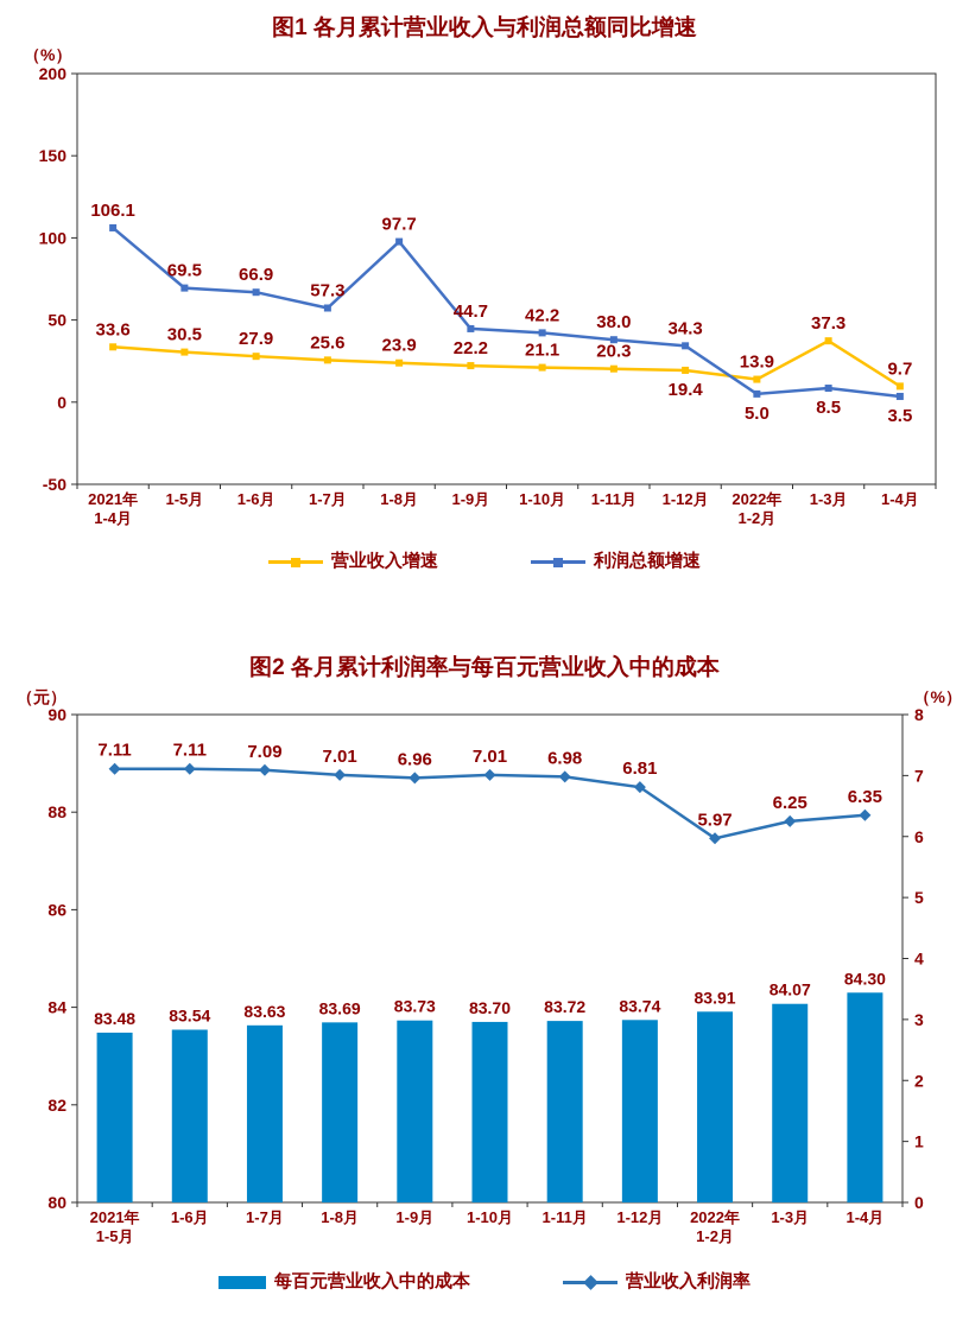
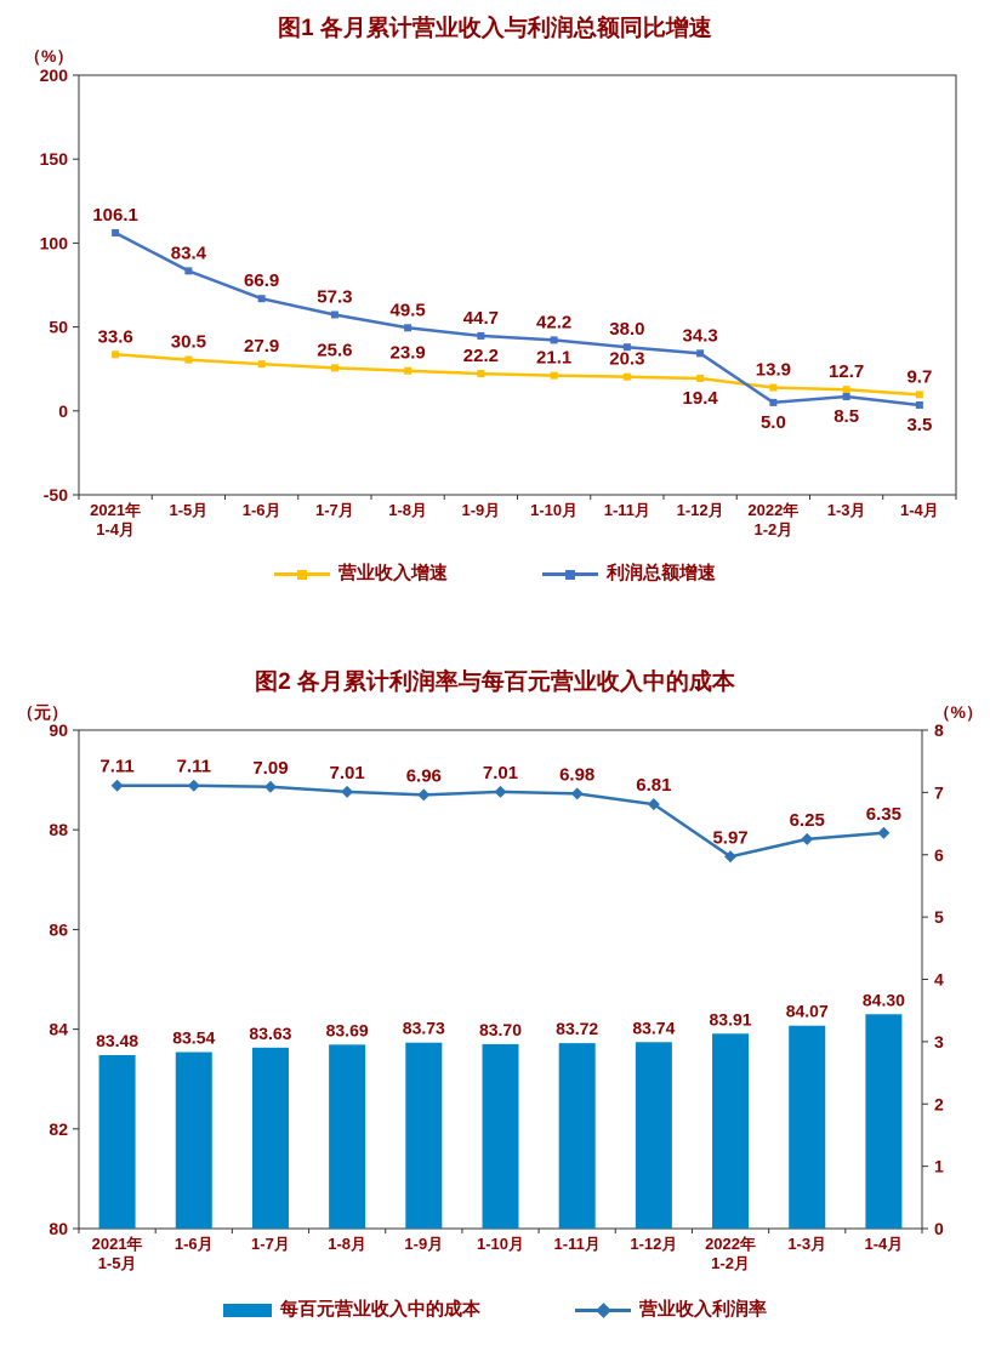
图1 各月累计营业收入与利润总额同比增速/利润总额增速/1-5月: 69.5 -> 83.4
图1 各月累计营业收入与利润总额同比增速/利润总额增速/1-8月: 97.7 -> 49.5
图1 各月累计营业收入与利润总额同比增速/营业收入增速/1-3月: 37.3 -> 12.7
